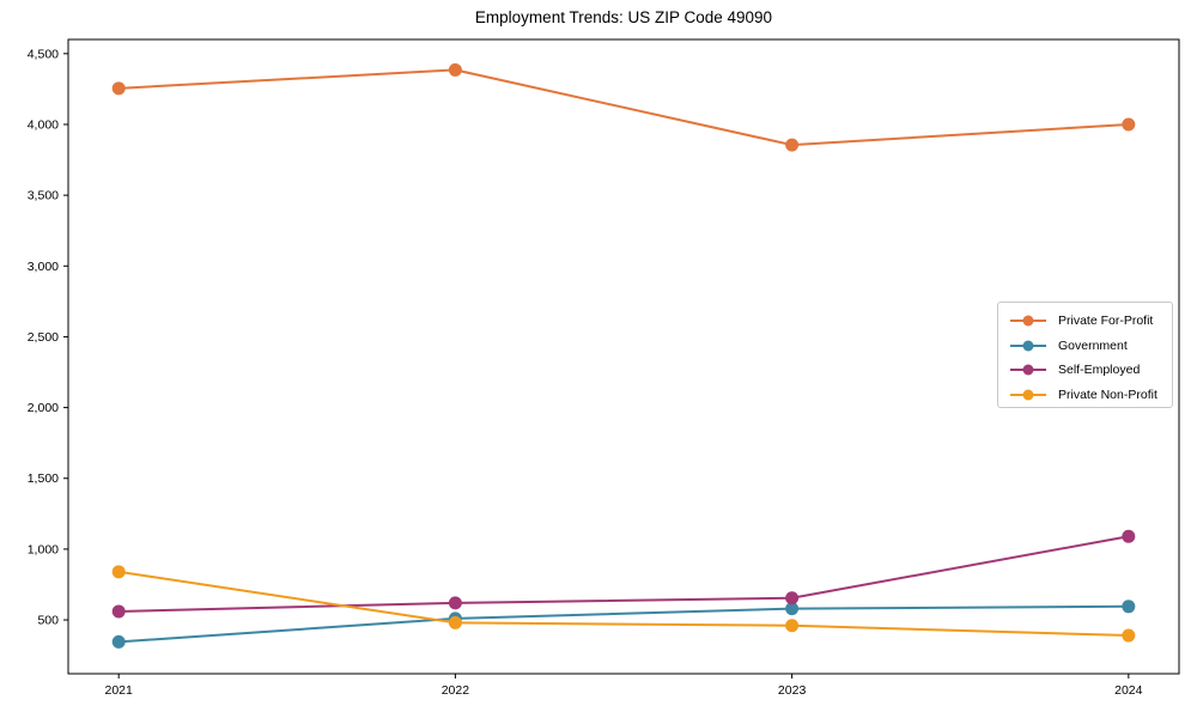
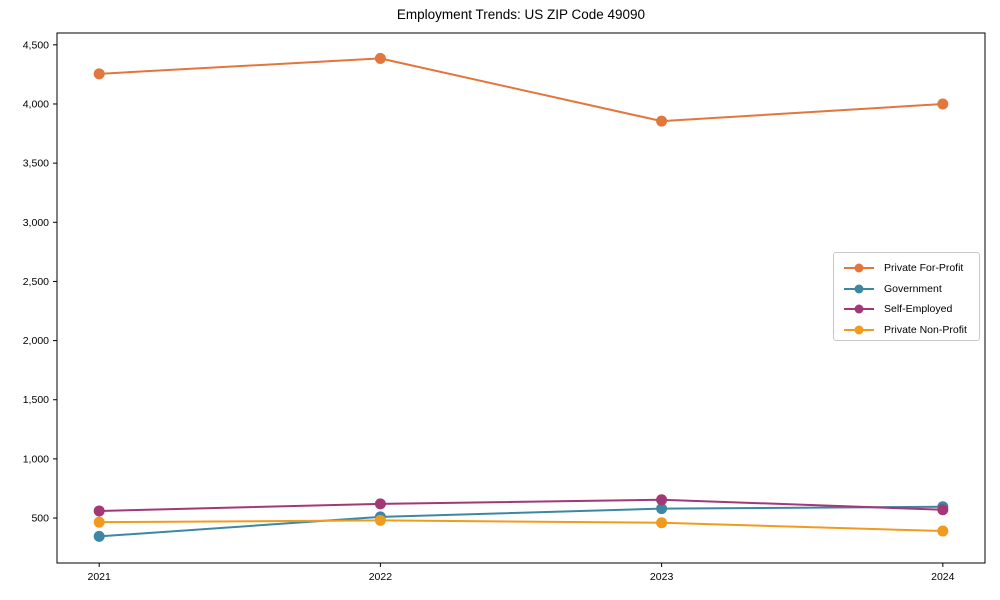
Private Non-Profit/2021: 840 -> 460
Self-Employed/2024: 1090 -> 570
